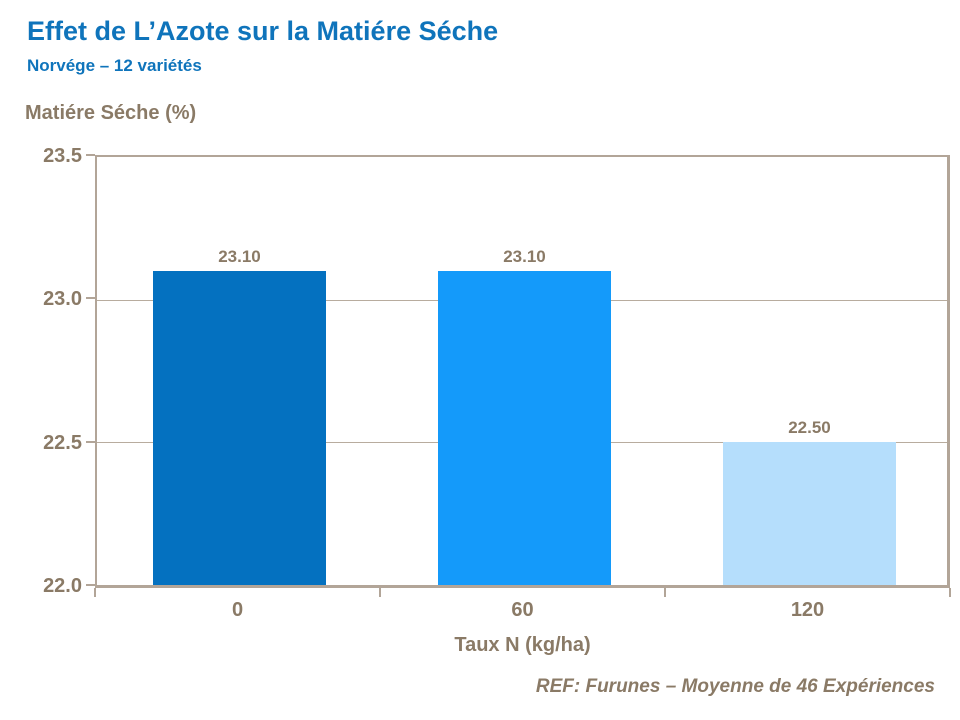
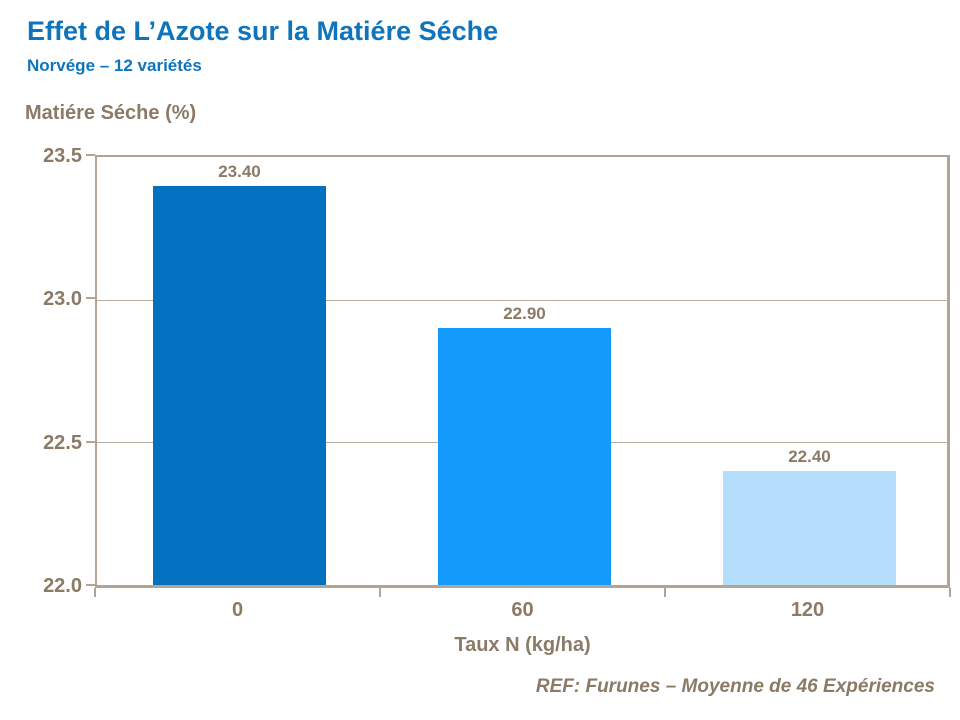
0: 23.10 -> 23.40
60: 23.10 -> 22.90
120: 22.50 -> 22.40
